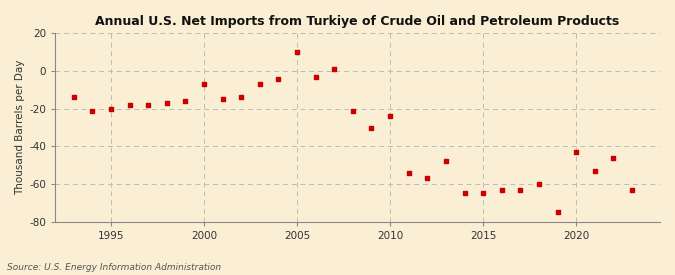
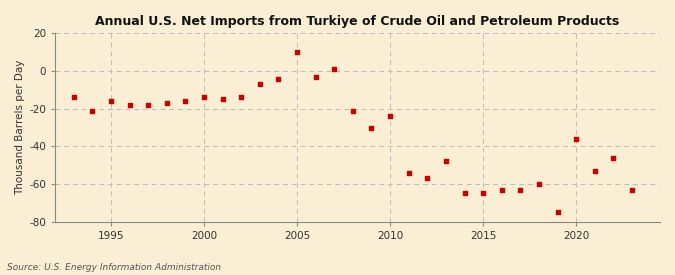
1995: -20 -> -16
2000: -7 -> -14
2020: -43 -> -36
